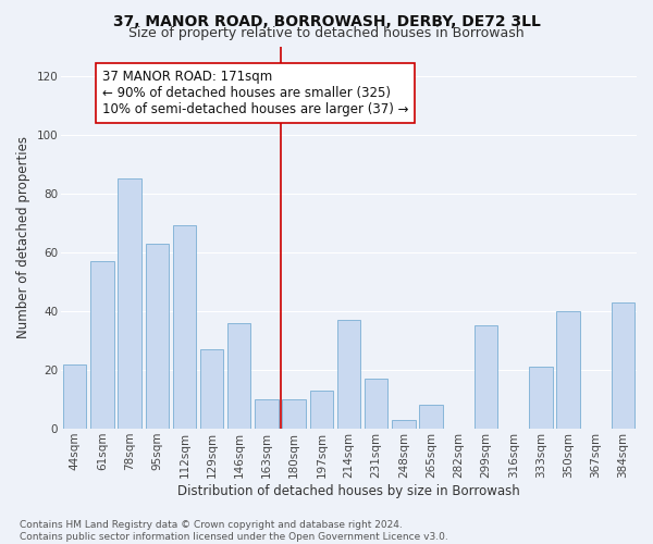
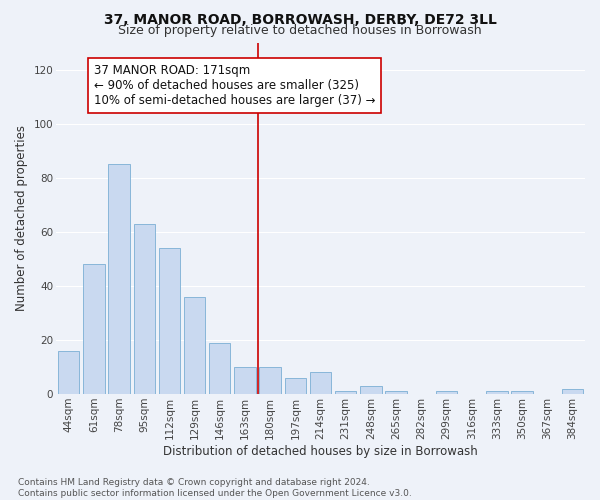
44sqm: 22 -> 16
61sqm: 57 -> 48
112sqm: 69 -> 54
129sqm: 27 -> 36
146sqm: 36 -> 19
197sqm: 13 -> 6
214sqm: 37 -> 8
231sqm: 17 -> 1
265sqm: 8 -> 1
299sqm: 35 -> 1
333sqm: 21 -> 1
350sqm: 40 -> 1
384sqm: 43 -> 2
